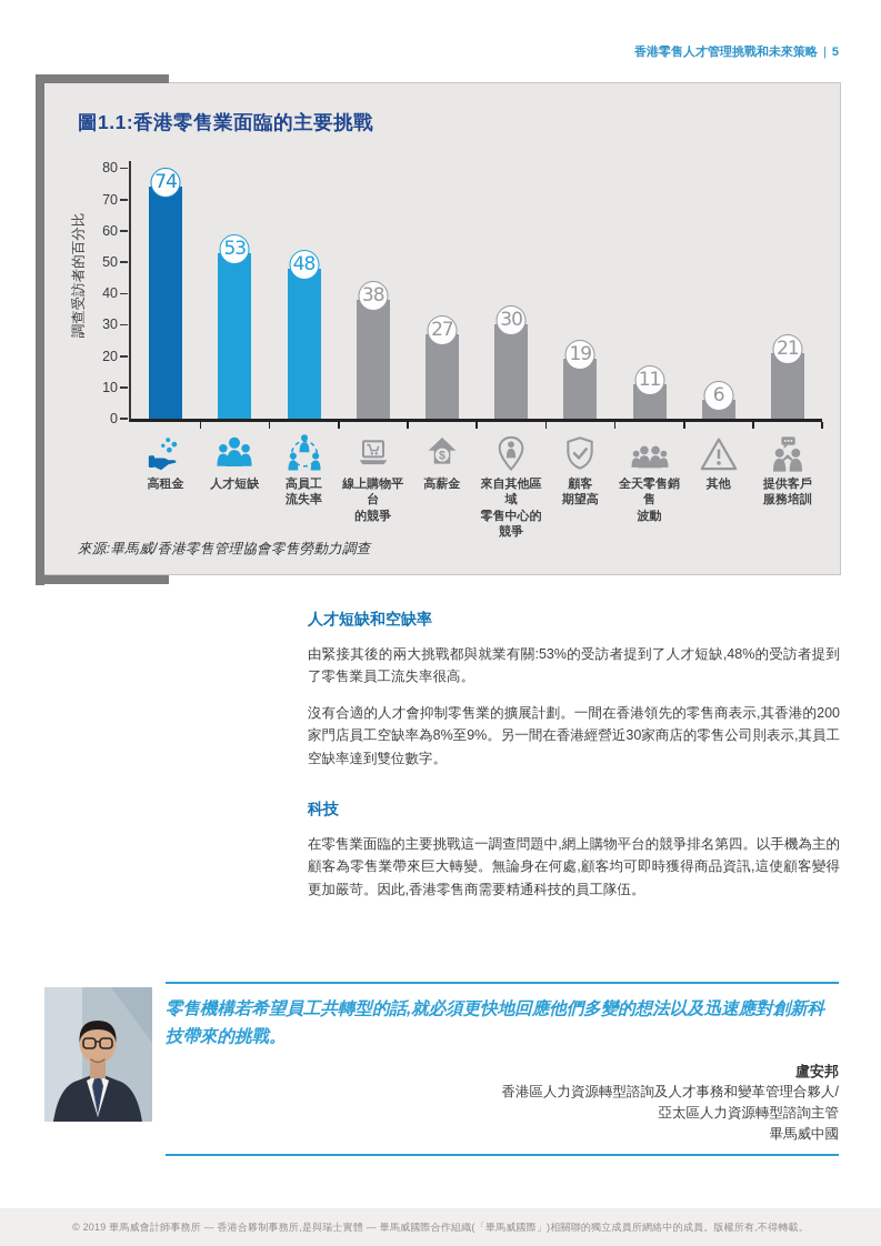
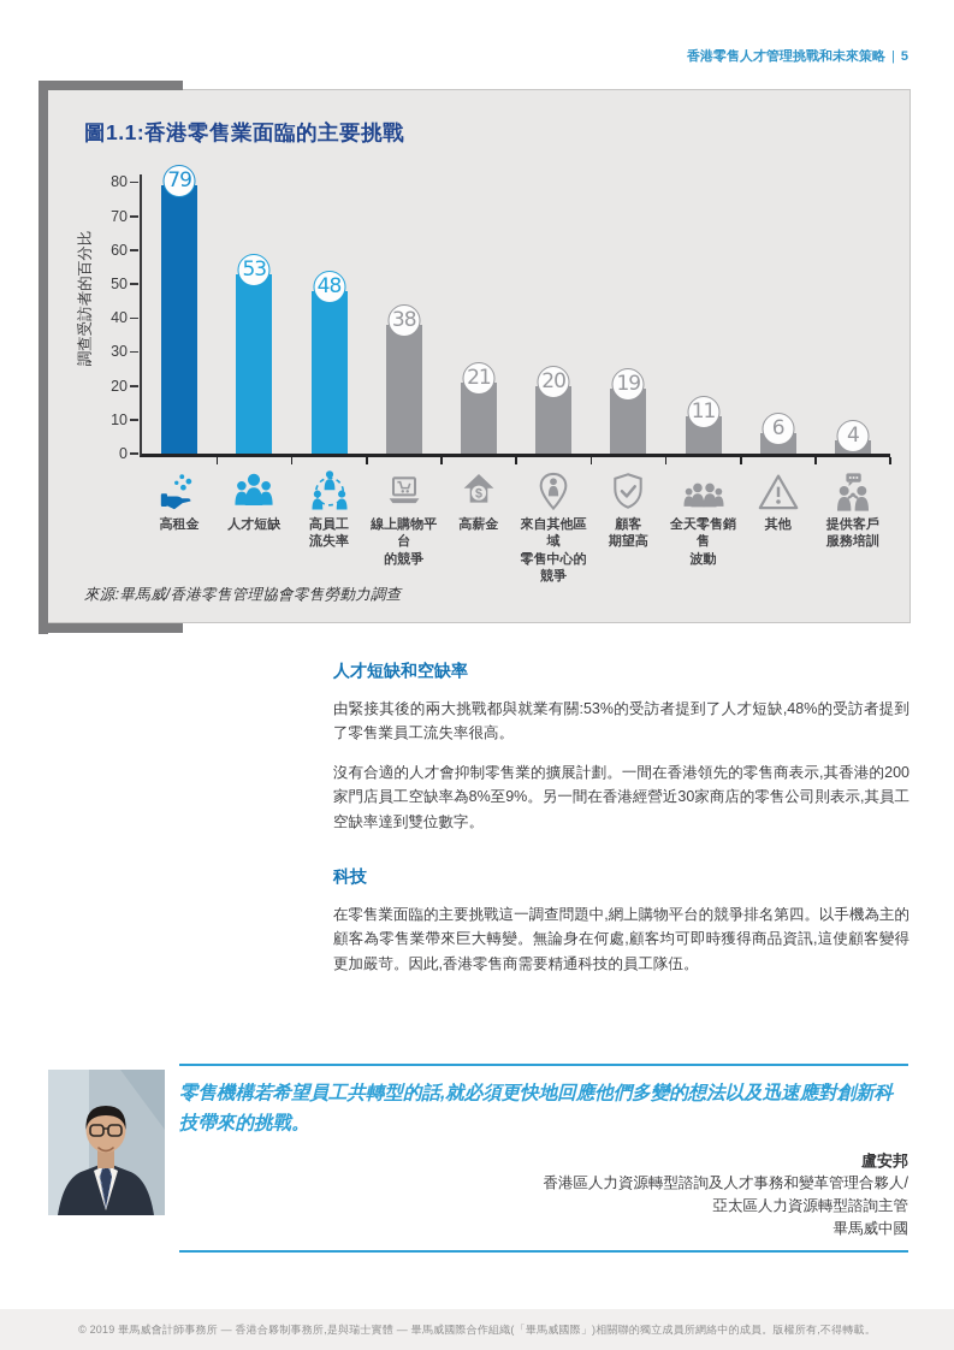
高租金: 74 -> 79
高薪金: 27 -> 21
來自其他區域 零售中心的 競爭: 30 -> 20
提供客戶 服務培訓: 21 -> 4
